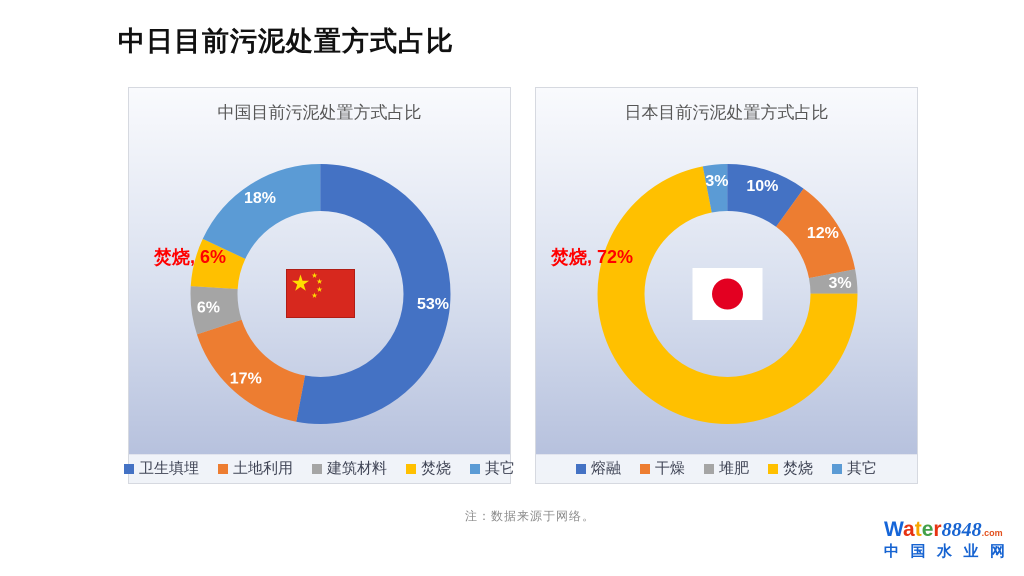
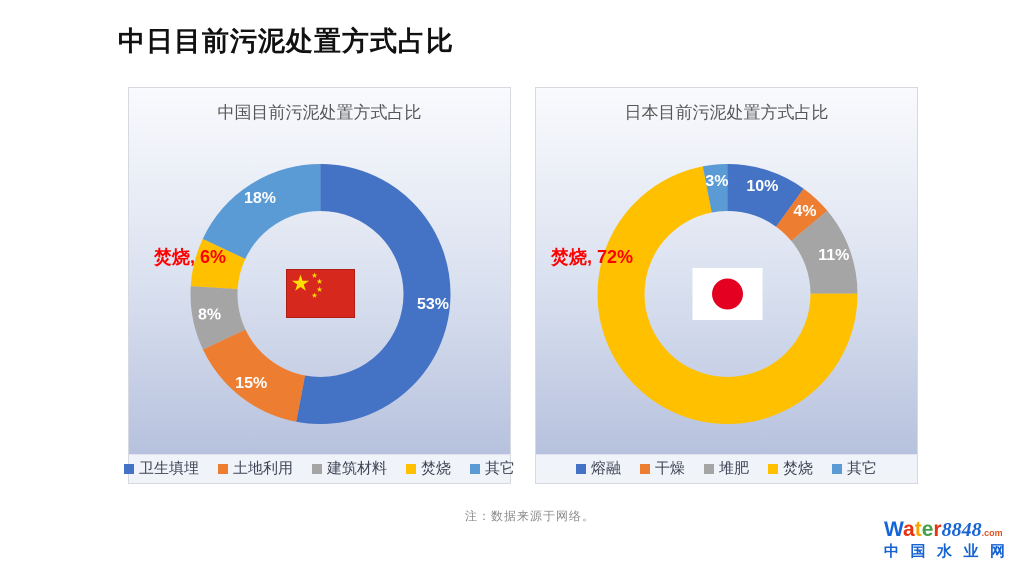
中国目前污泥处置方式占比/土地利用: 17% -> 15%
中国目前污泥处置方式占比/建筑材料: 6% -> 8%
日本目前污泥处置方式占比/干燥: 12% -> 4%
日本目前污泥处置方式占比/堆肥: 3% -> 11%
